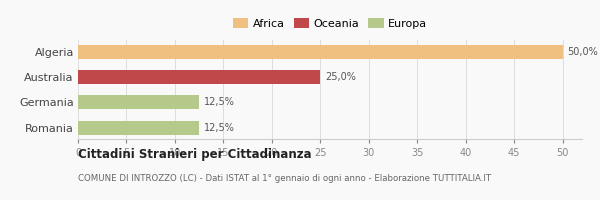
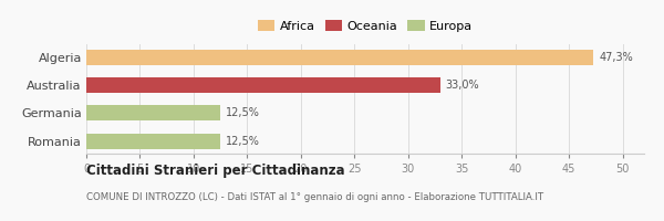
Algeria: 50,0% -> 47,3%
Australia: 25,0% -> 33,0%
